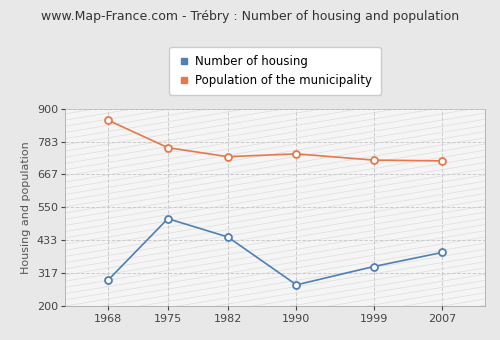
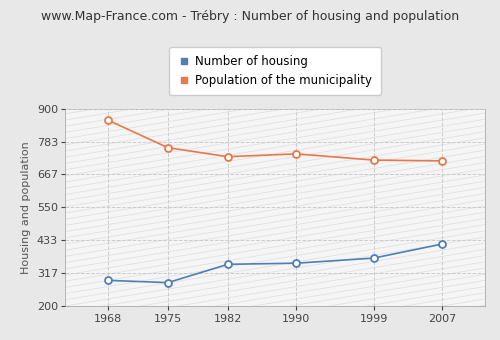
Number of housing/1975: 510 -> 283
Number of housing/1982: 445 -> 348
Number of housing/1990: 275 -> 352
Number of housing/1999: 340 -> 370
Number of housing/2007: 390 -> 420
